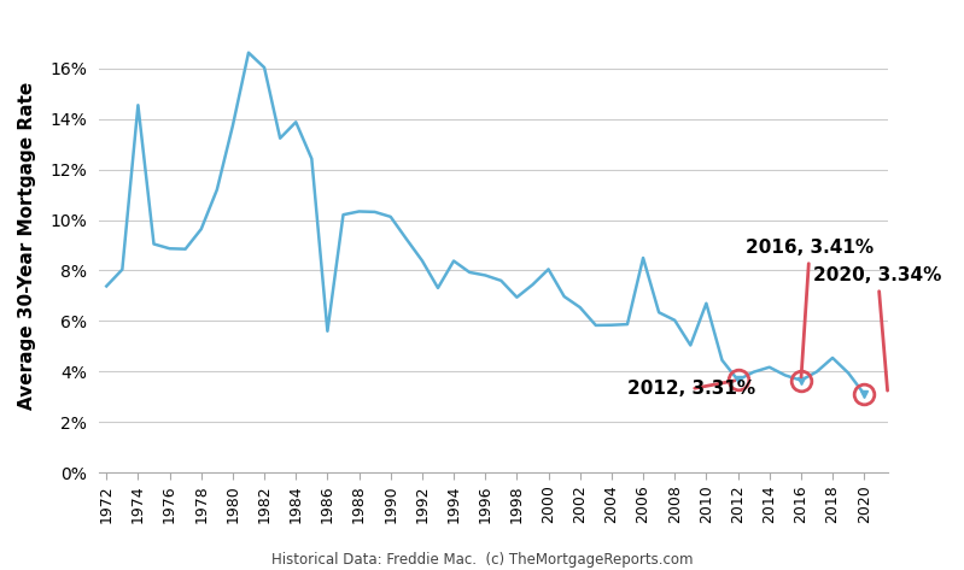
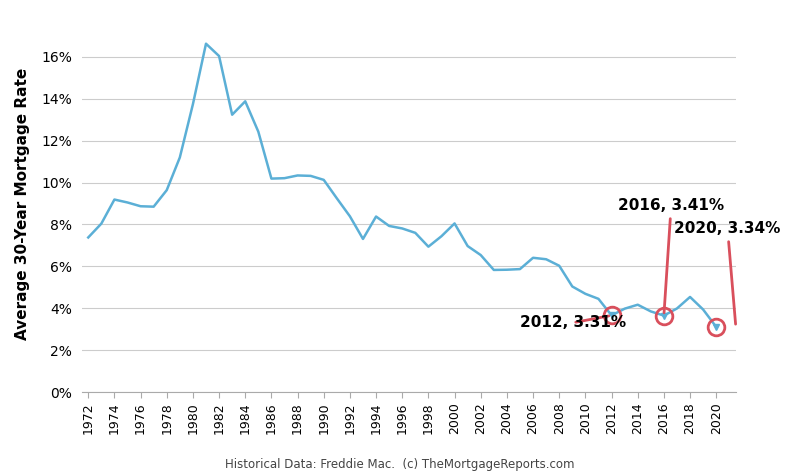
1974: 14.55% -> 9.19%
1986: 5.60% -> 10.19%
2006: 8.50% -> 6.41%
2010: 6.70% -> 4.69%
